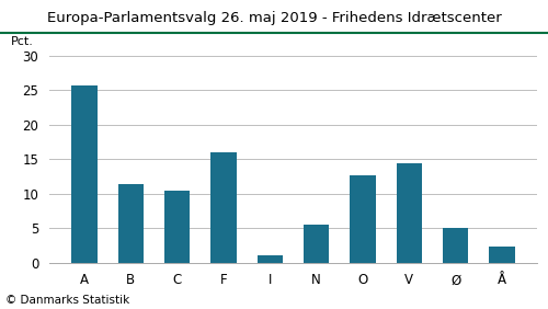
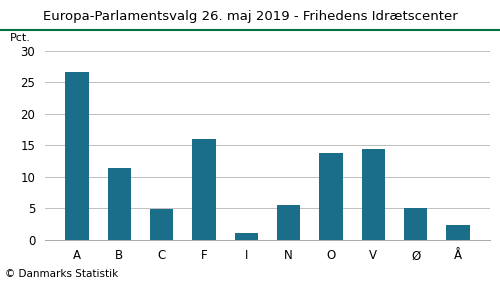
A: 25.6 -> 26.7
C: 10.4 -> 4.8
O: 12.6 -> 13.7
